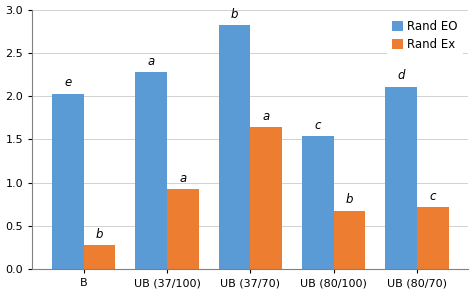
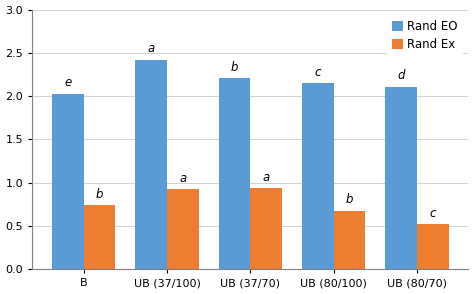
Rand Ex/B: 0.28 -> 0.74
Rand EO/UB (37/100): 2.28 -> 2.42
Rand EO/UB (37/70): 2.82 -> 2.21
Rand Ex/UB (37/70): 1.64 -> 0.94
Rand EO/UB (80/100): 1.54 -> 2.15
Rand Ex/UB (80/70): 0.72 -> 0.52
